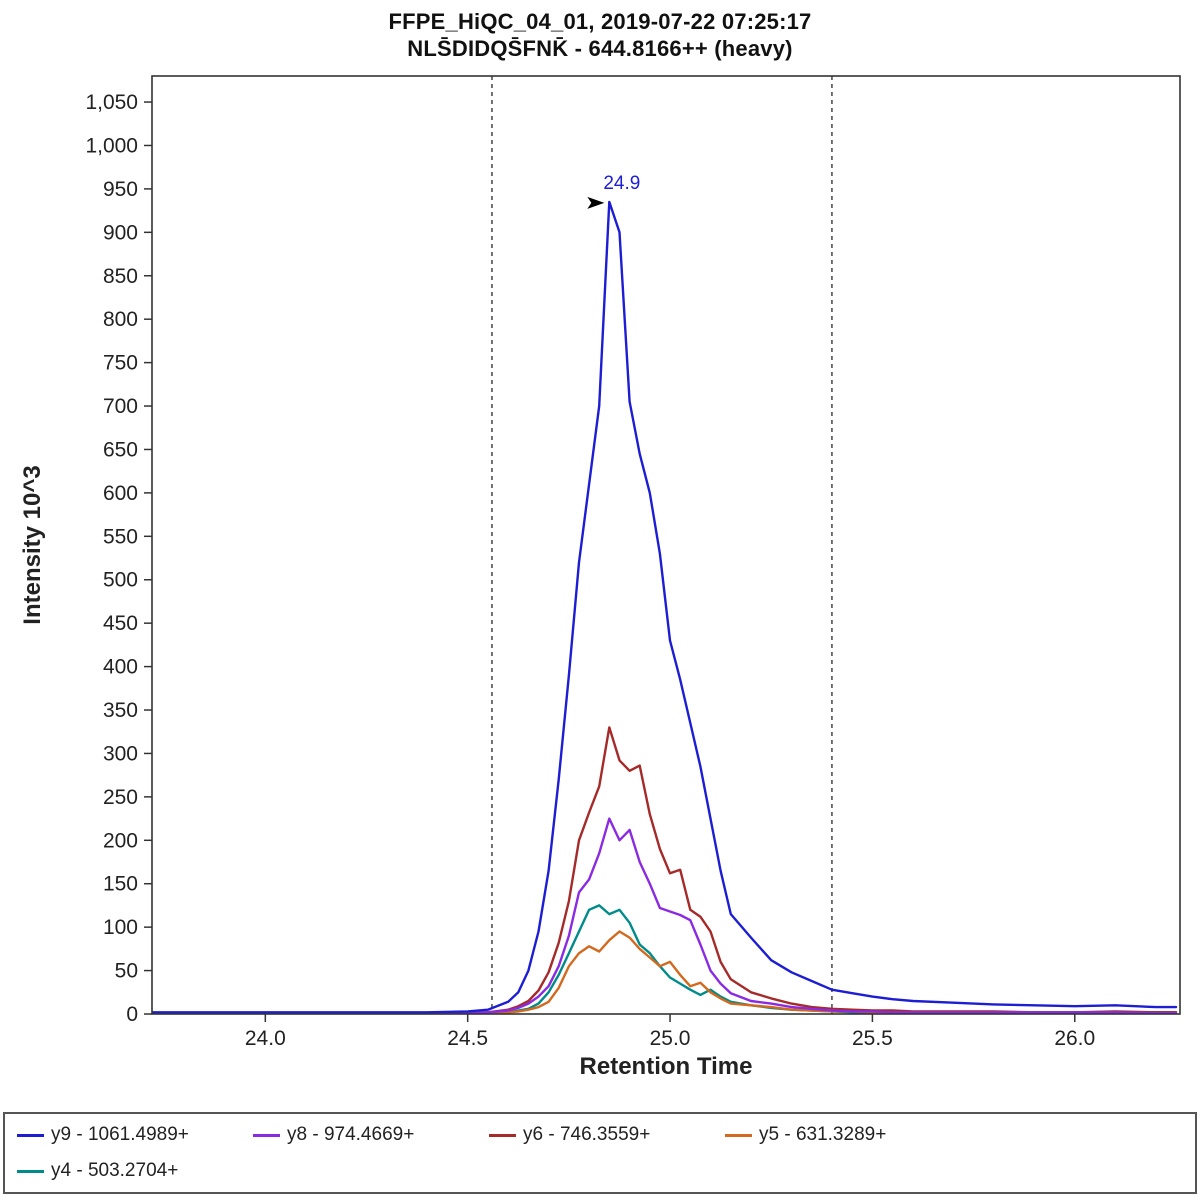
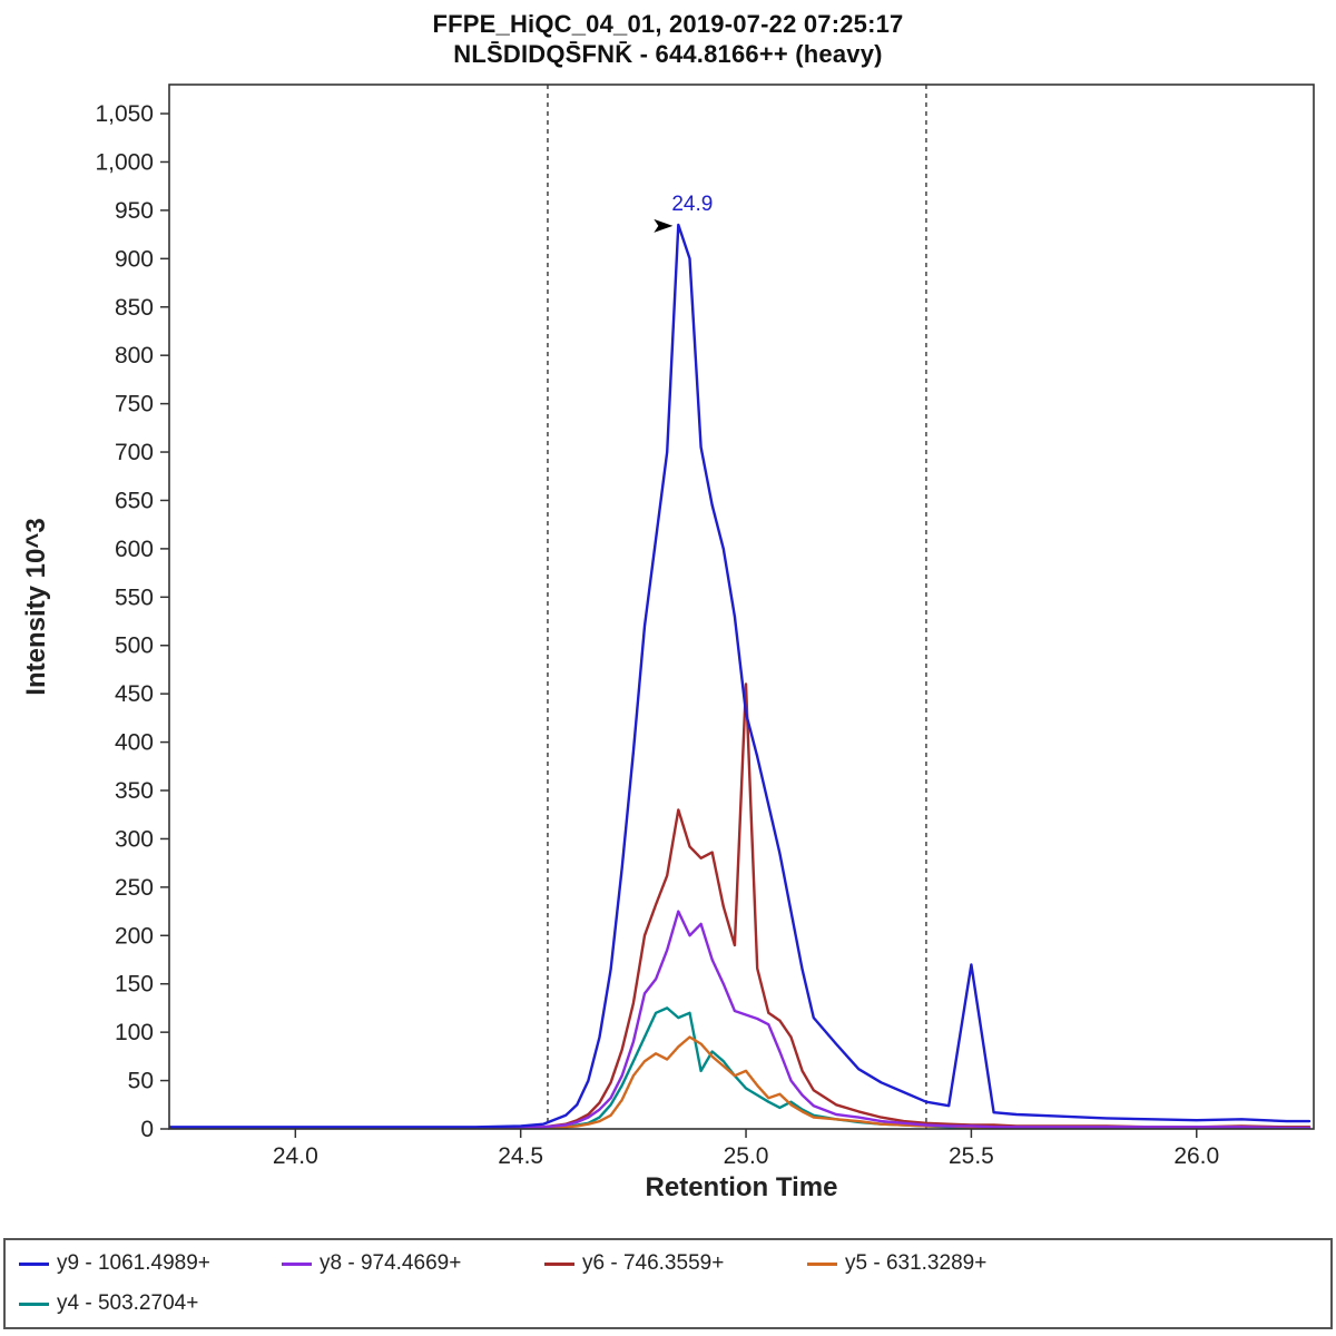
y4 - 503.2704+/24.9: 100 -> 60
y6 - 746.3559+/25.0: 160 -> 460
y9 - 1061.4989+/25.5: 20 -> 170
